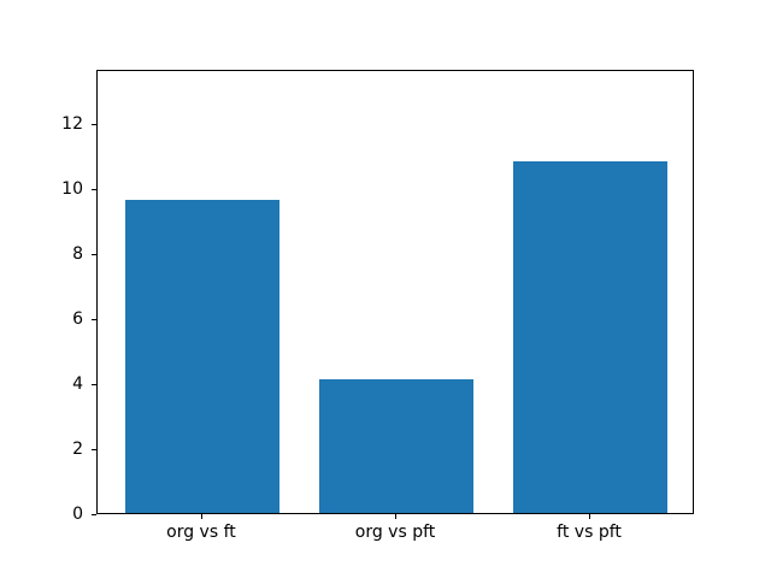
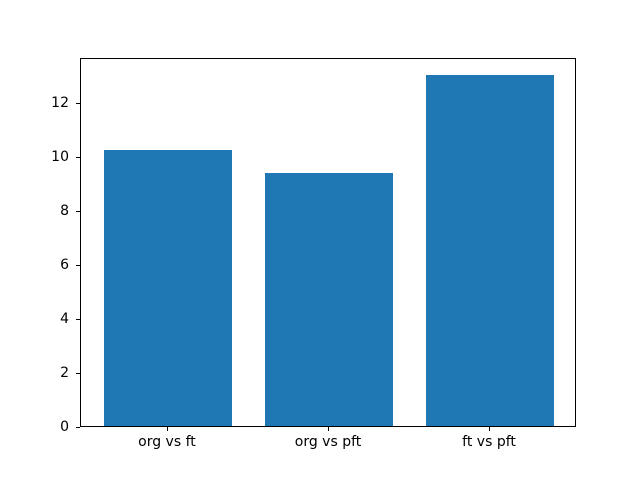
org vs ft: 9.6 -> 10.2
org vs pft: 4.1 -> 9.3
ft vs pft: 10.8 -> 13.0
